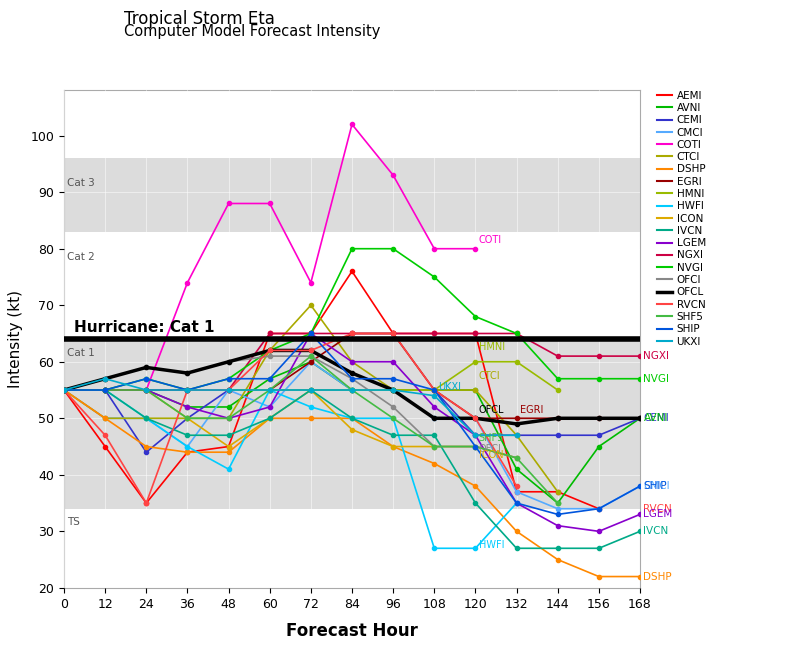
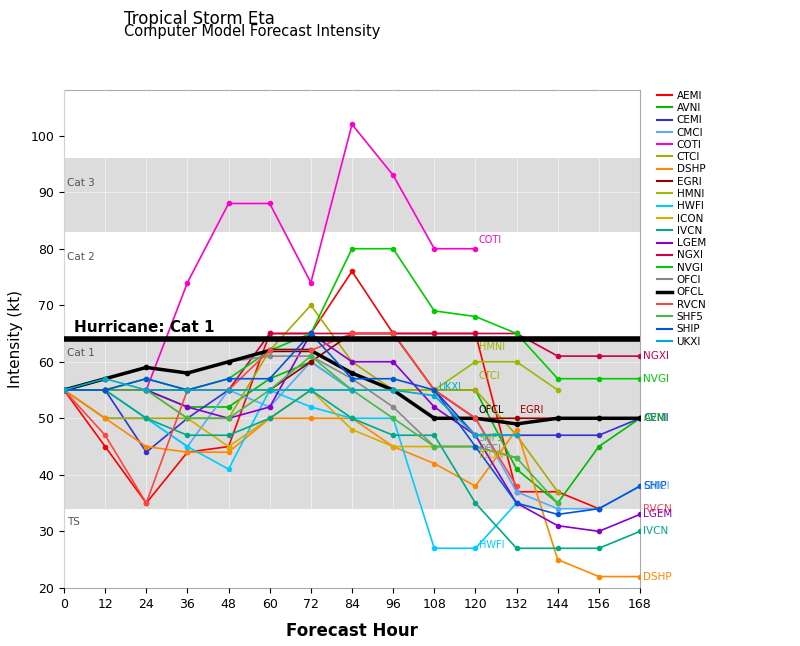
NVGI/108: 75 -> 69
DSHP/132: 30 -> 48
